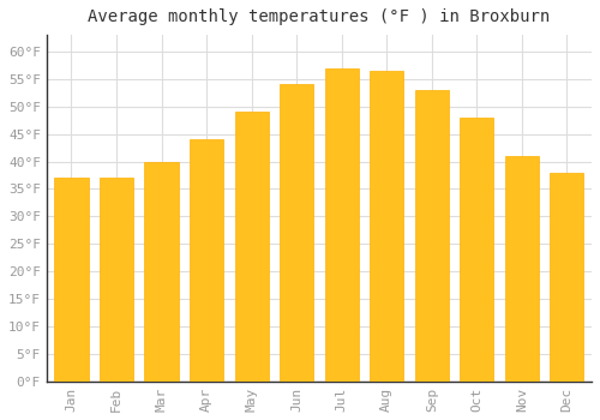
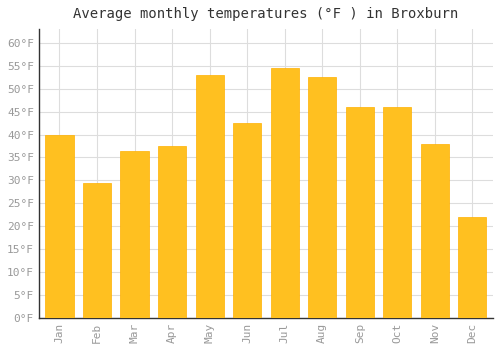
Jan: 37.0°F -> 40.0°F
Feb: 37.0°F -> 29.5°F
Mar: 40.0°F -> 36.5°F
Apr: 44.0°F -> 37.5°F
May: 49.0°F -> 53.0°F
Jun: 54.0°F -> 42.5°F
Jul: 57.0°F -> 54.5°F
Aug: 56.5°F -> 52.5°F
Sep: 53.0°F -> 46.0°F
Oct: 48.0°F -> 46.0°F
Nov: 41.0°F -> 38.0°F
Dec: 38.0°F -> 22.0°F
